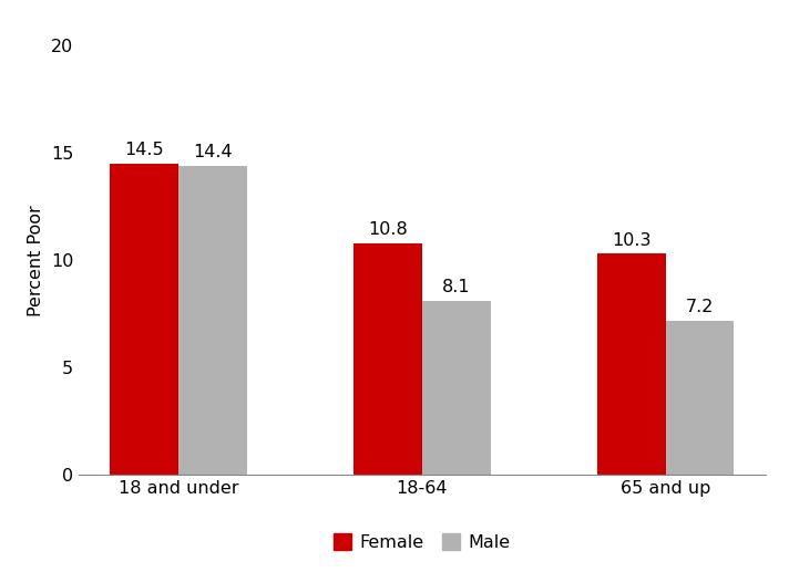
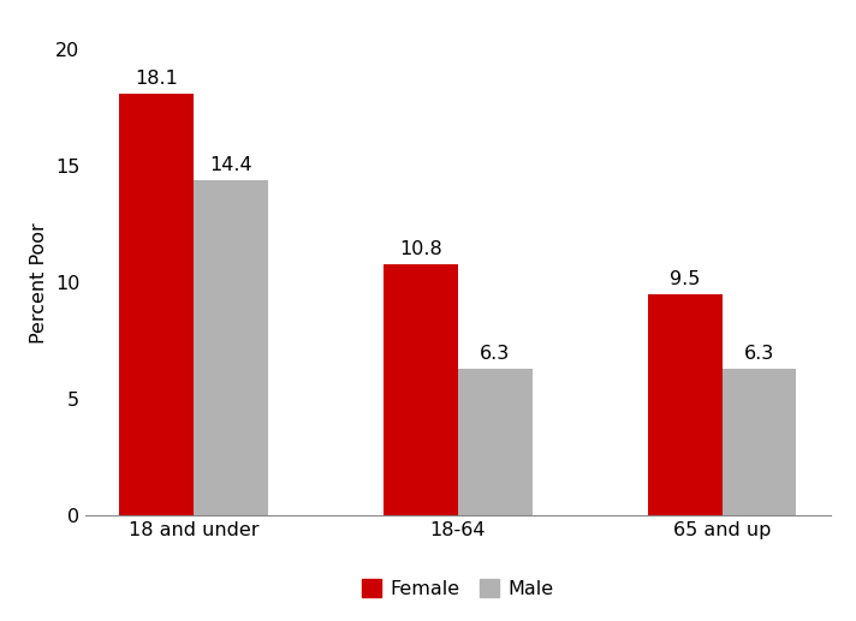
Female/18 and under: 14.5 -> 18.1
Male/18-64: 8.1 -> 6.3
Female/65 and up: 10.3 -> 9.5
Male/65 and up: 7.2 -> 6.3
